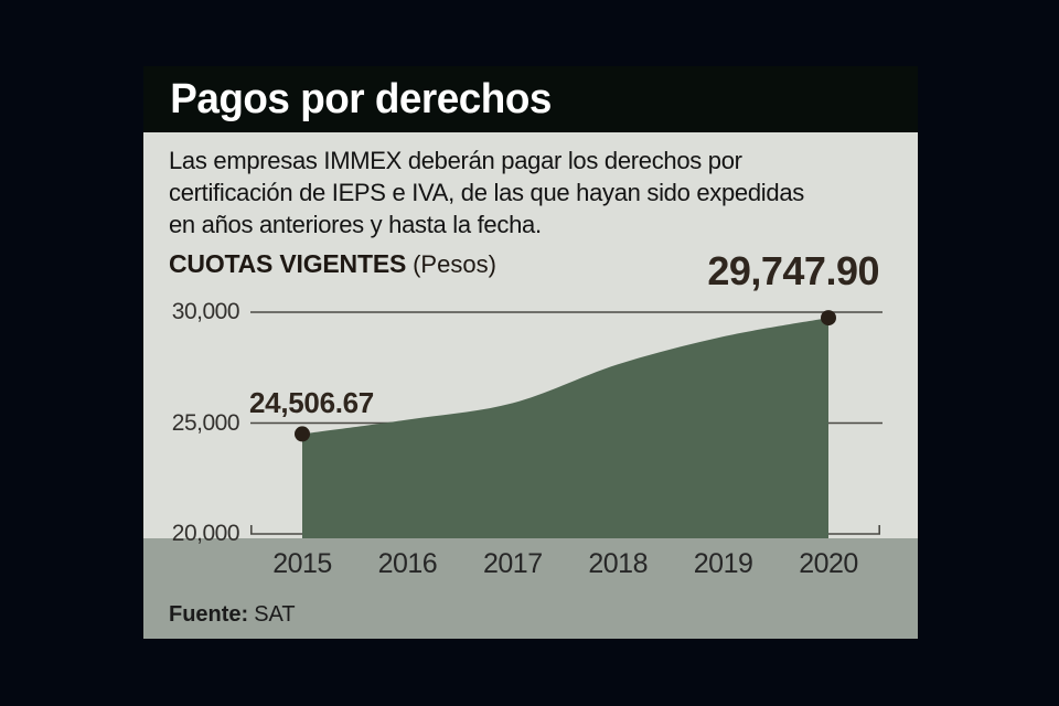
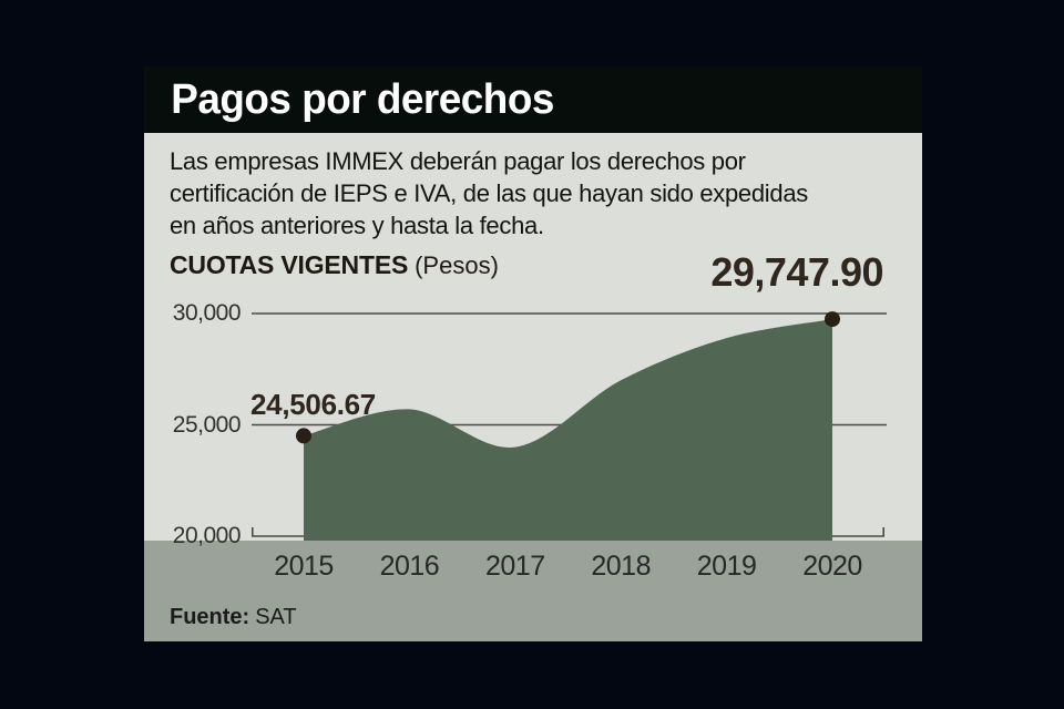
2016: 25200 -> 25700
2017: 25900 -> 24000
2018: 27600 -> 27000
